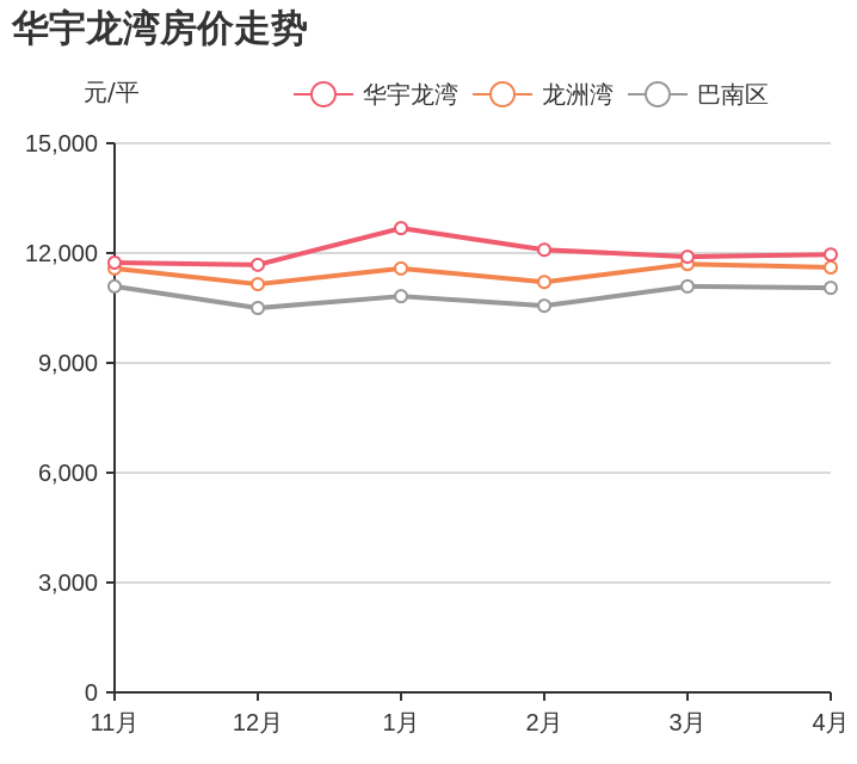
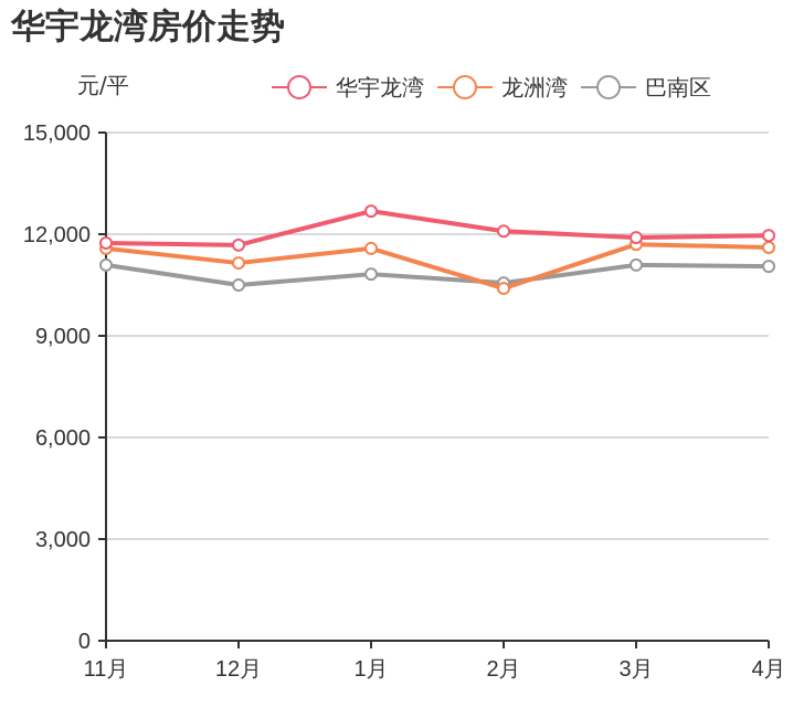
龙洲湾/2月: 11200 -> 10400
